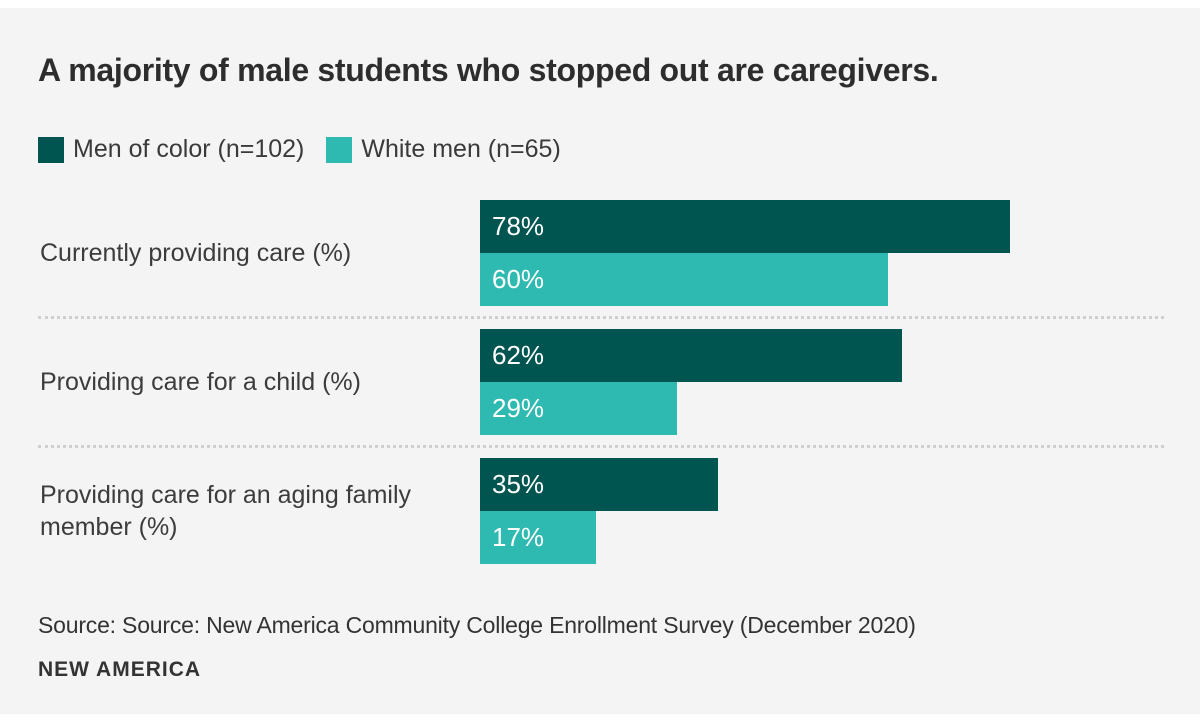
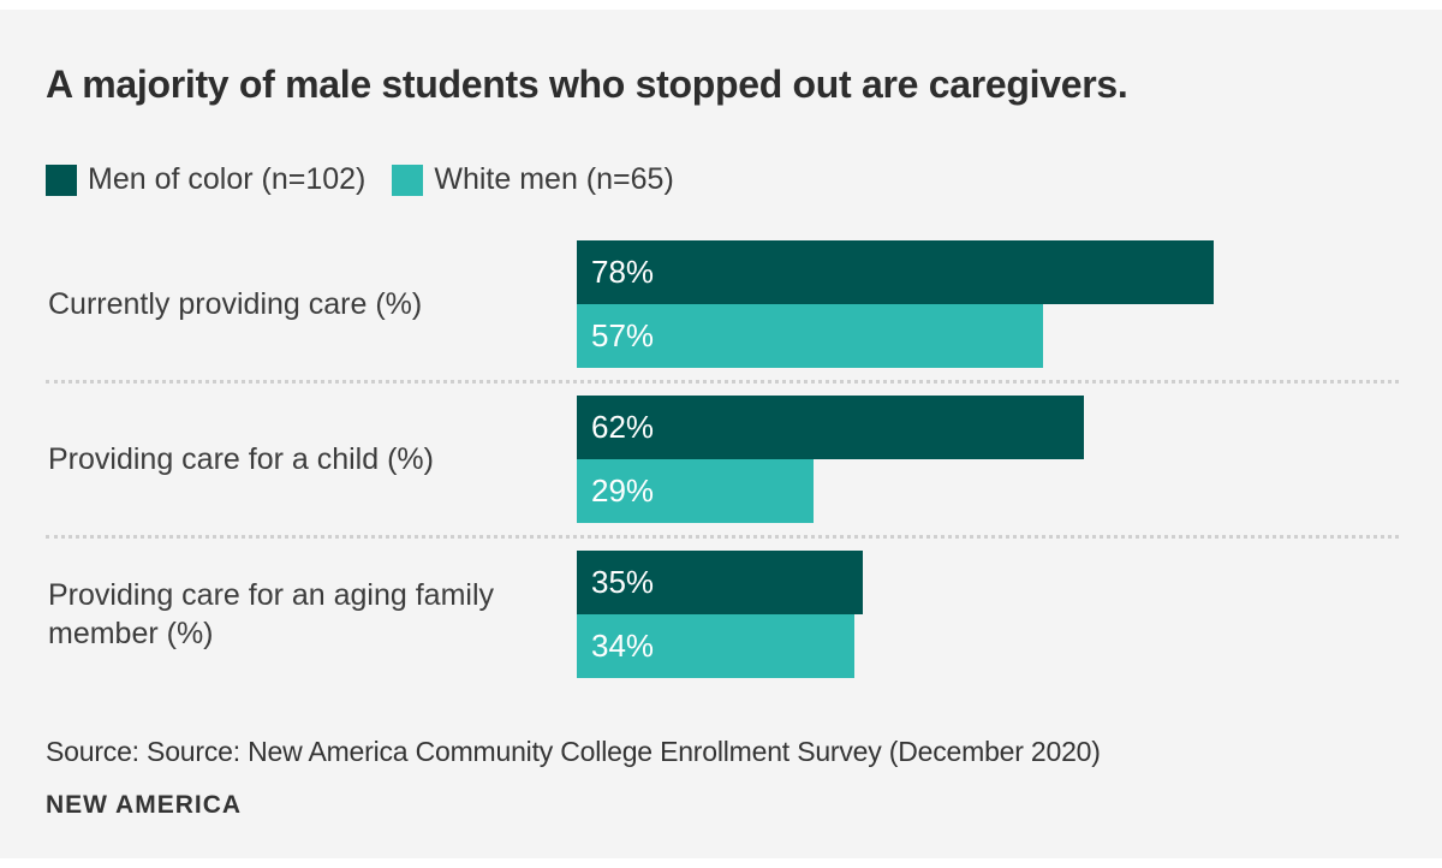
White men (n=65)/Currently providing care (%): 60% -> 57%
White men (n=65)/Providing care for an aging family member (%): 17% -> 34%
